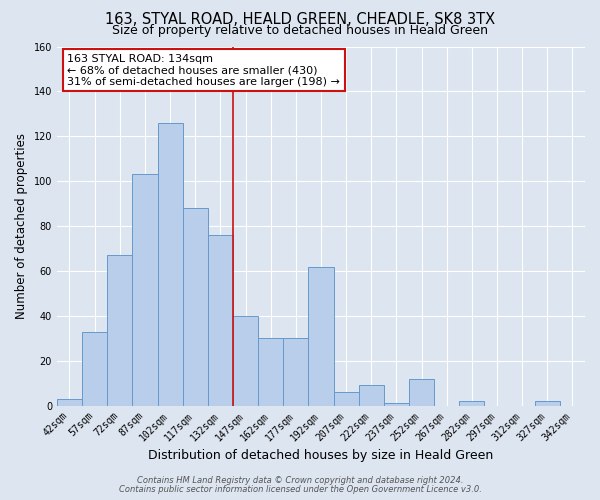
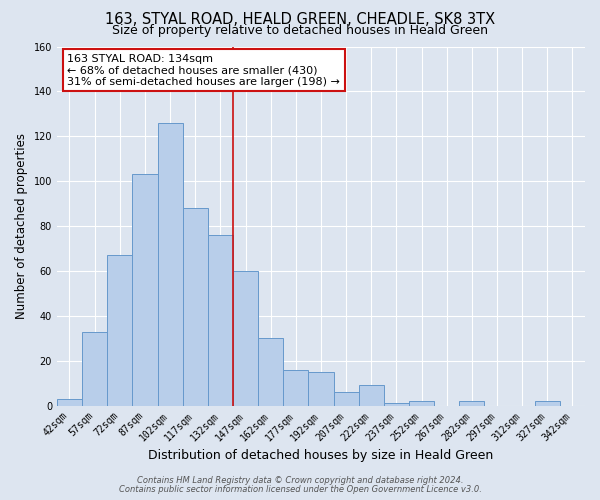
147sqm: 40 -> 60
177sqm: 30 -> 16
192sqm: 62 -> 15
252sqm: 12 -> 2
